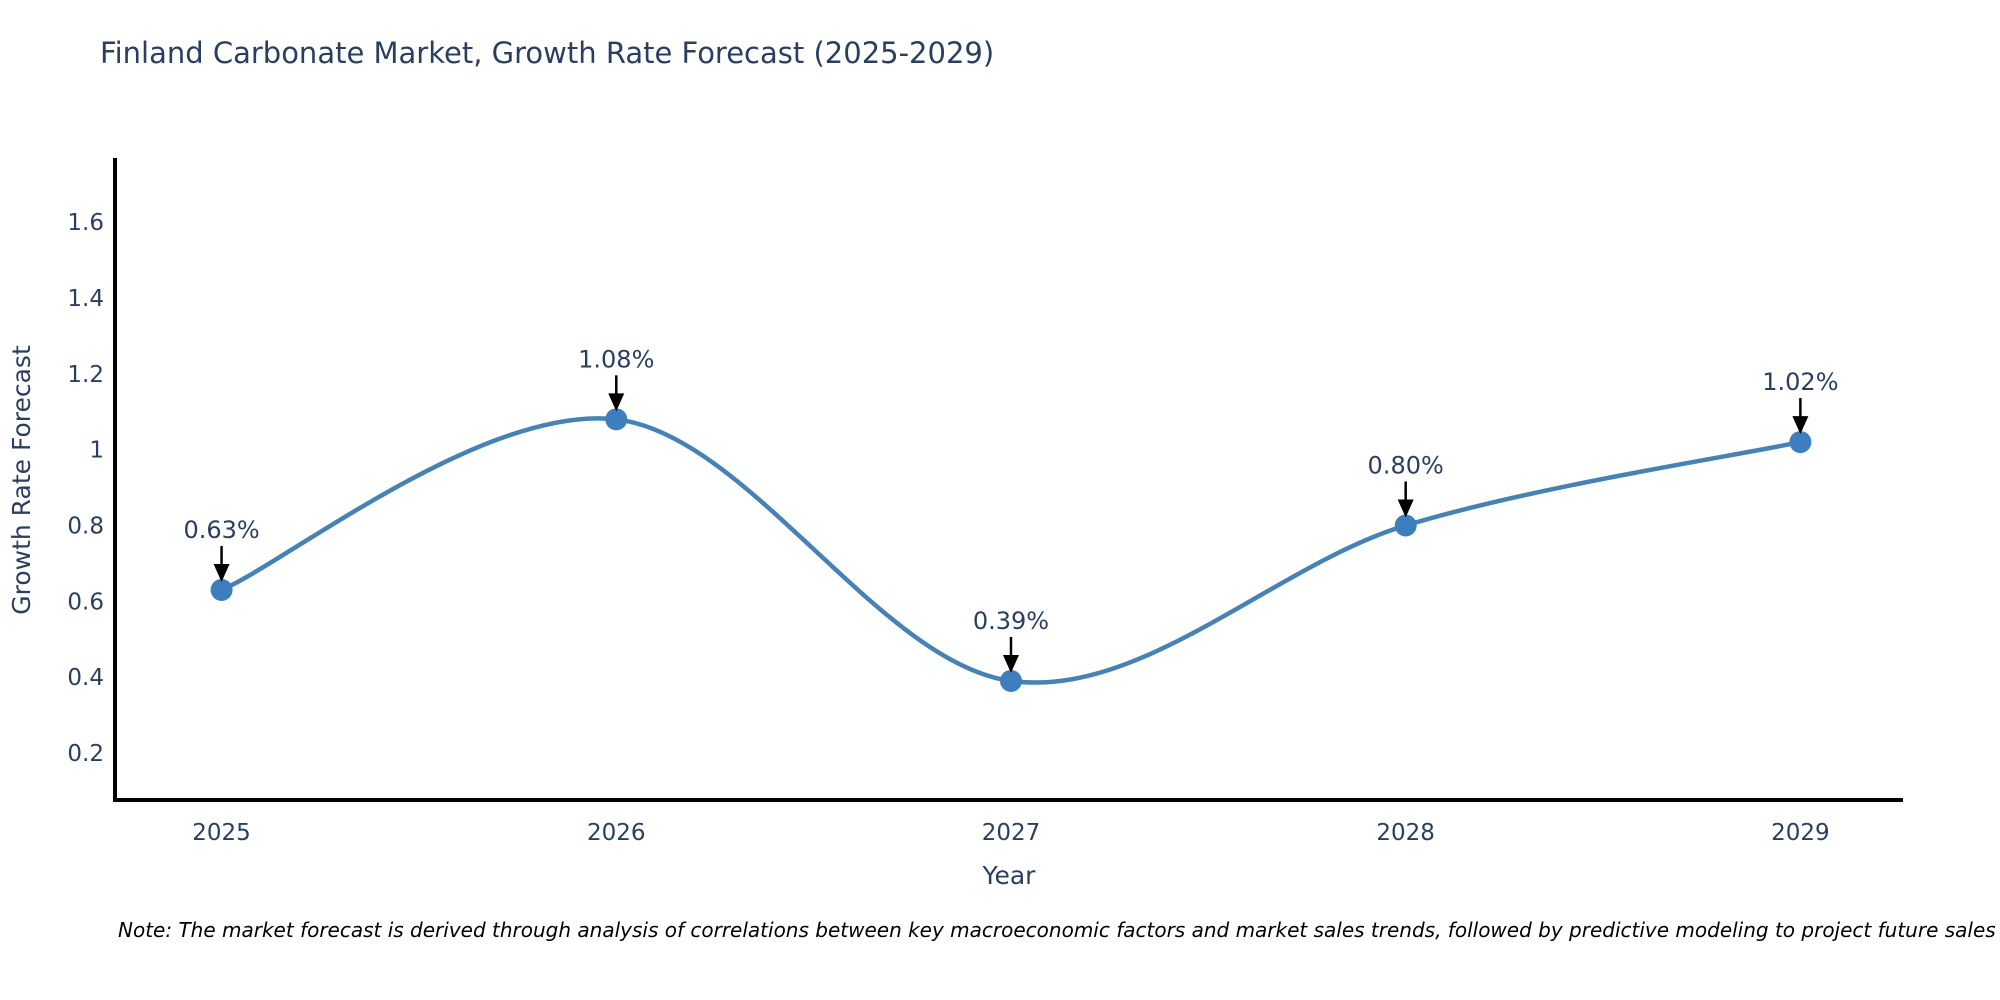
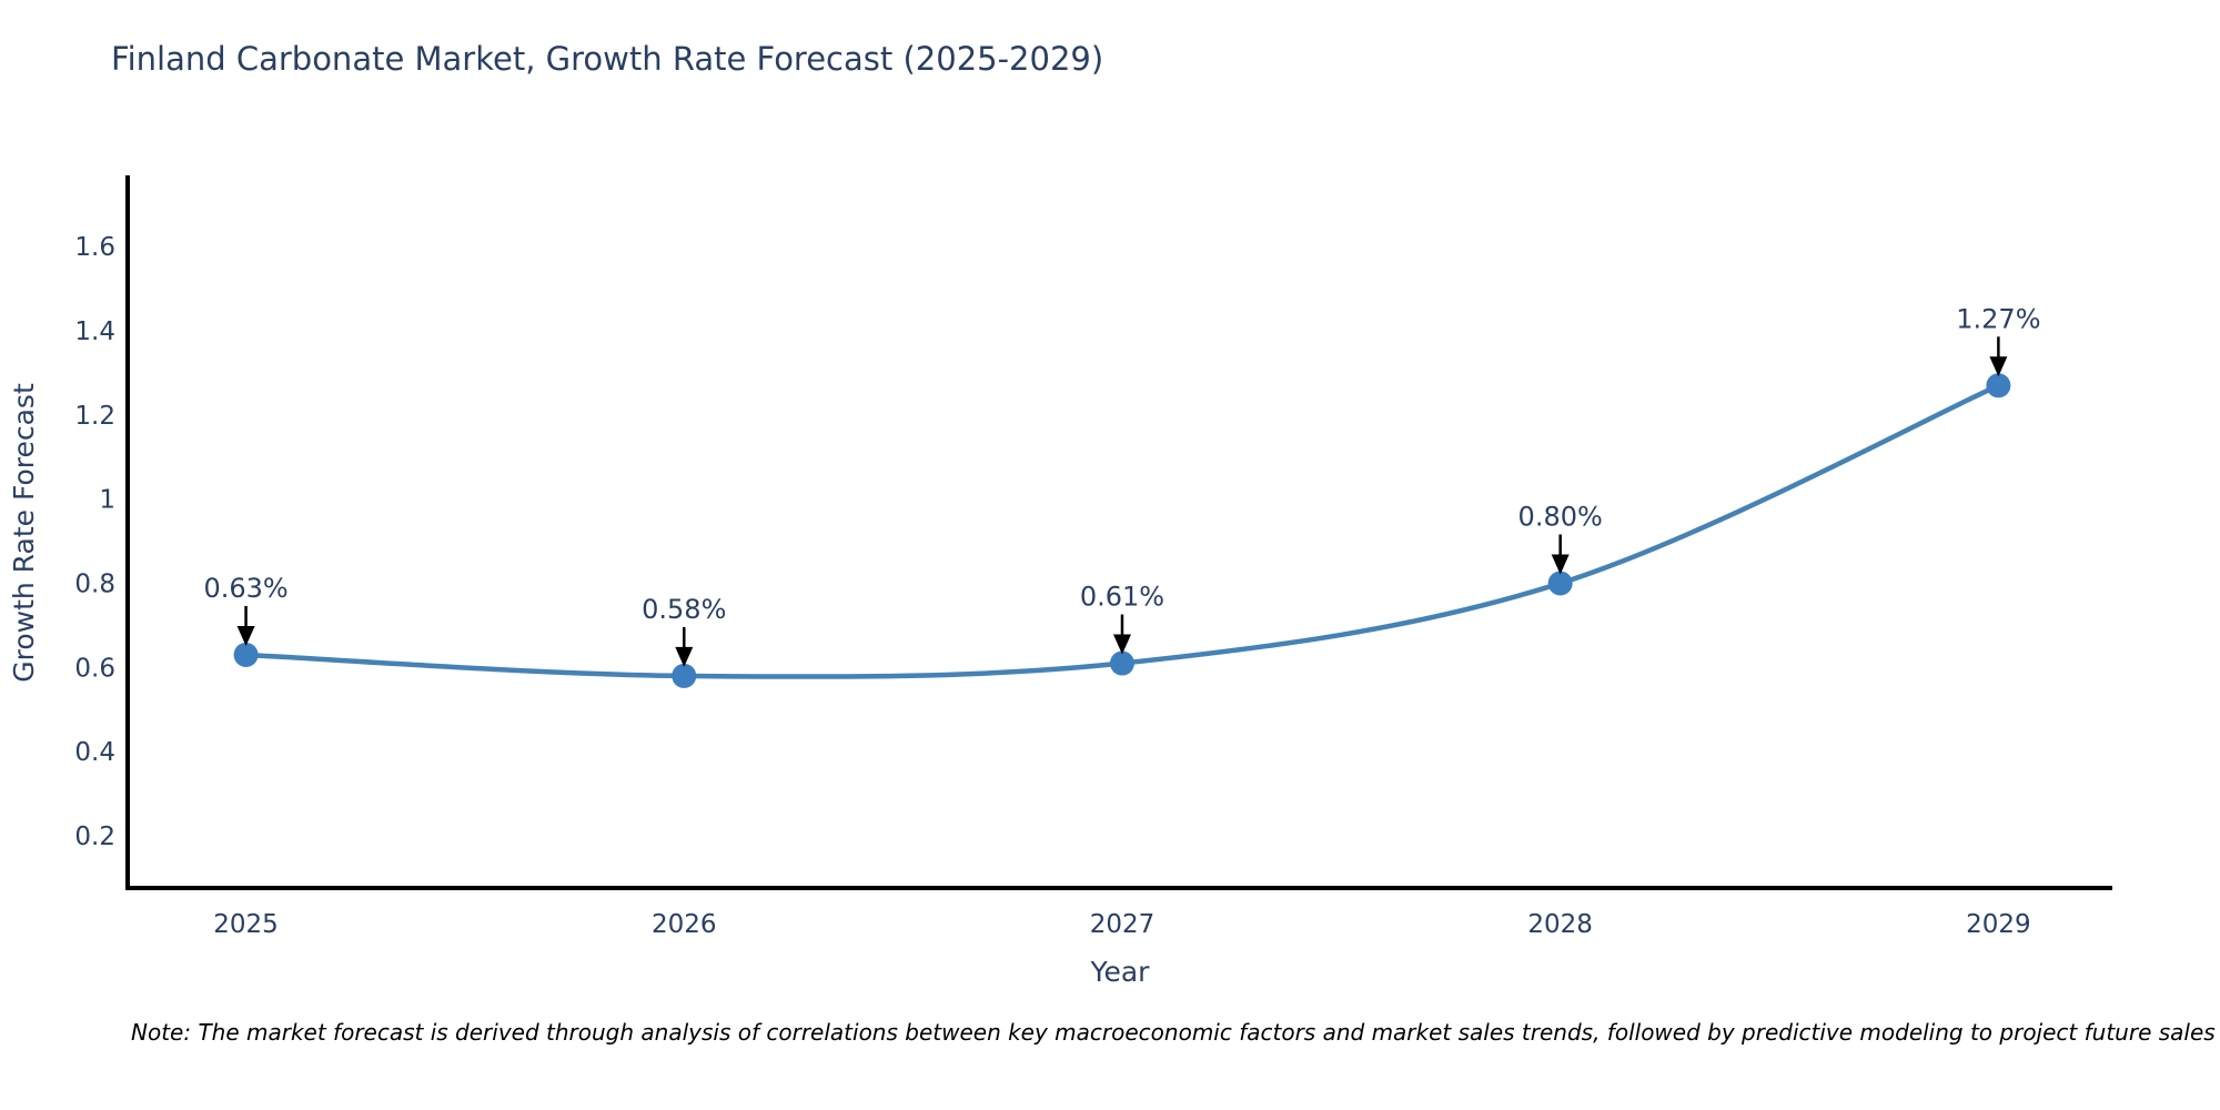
2026: 1.08% -> 0.58%
2027: 0.39% -> 0.61%
2029: 1.02% -> 1.27%
